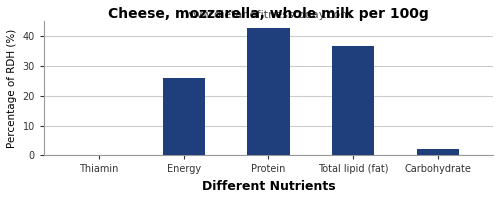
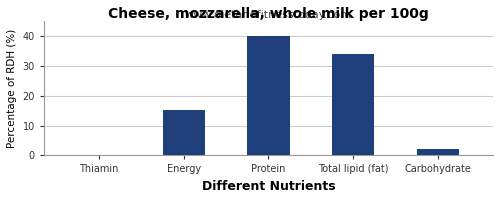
Energy: 26.0 -> 15.2
Protein: 42.5 -> 40.0
Total lipid (fat): 36.5 -> 34.0
